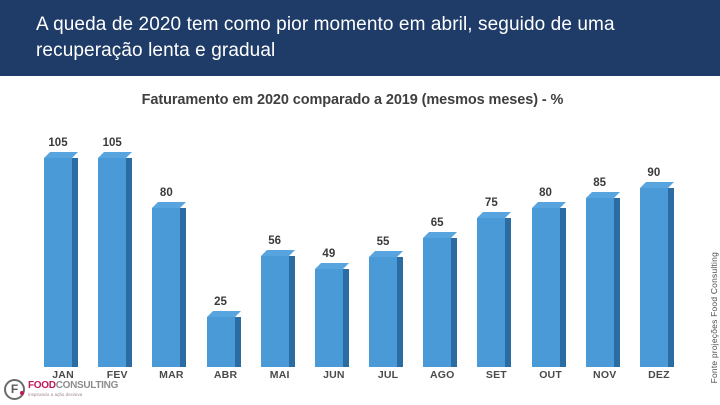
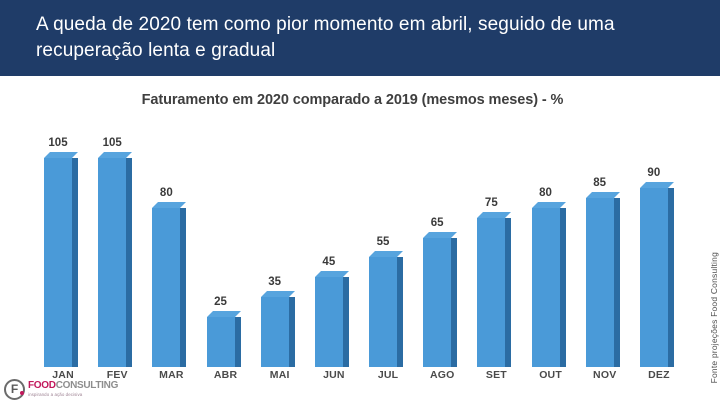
MAI: 56 -> 35
JUN: 49 -> 45
